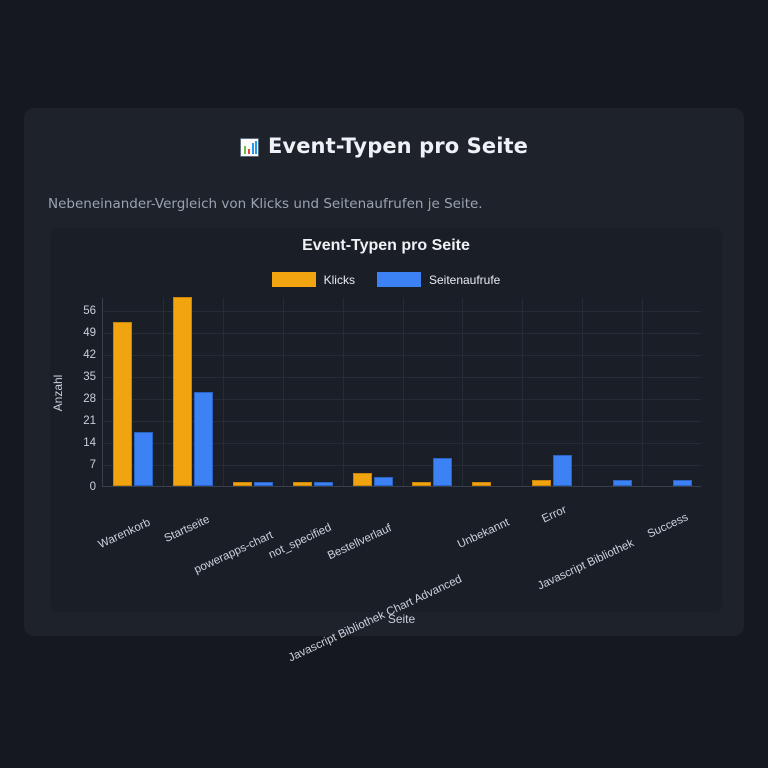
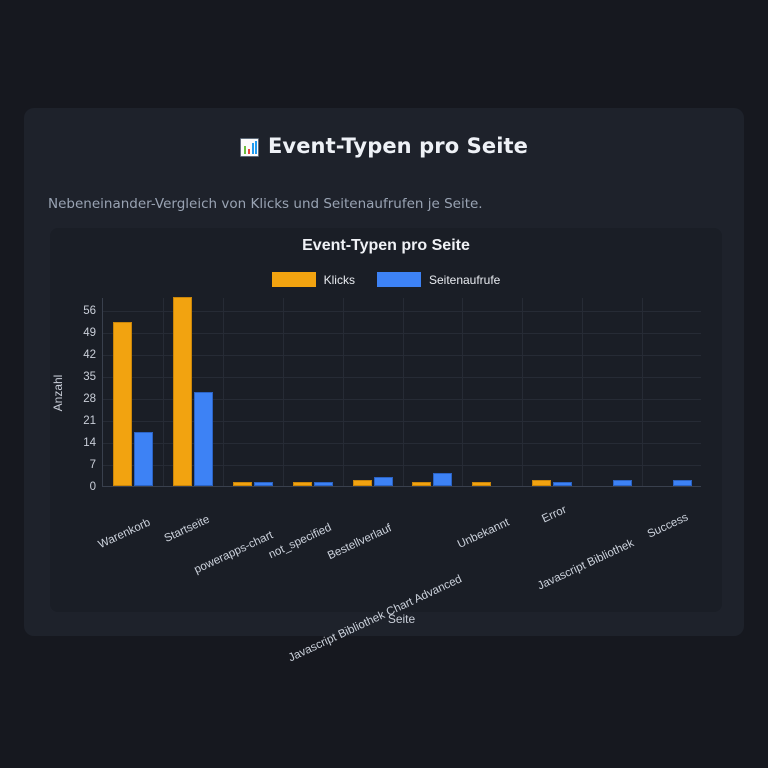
Klicks/Bestellverlauf: 4 -> 2
Seitenaufrufe/Javascript Bibliothek Chart Advanced: 9 -> 4
Seitenaufrufe/Error: 10 -> 1
